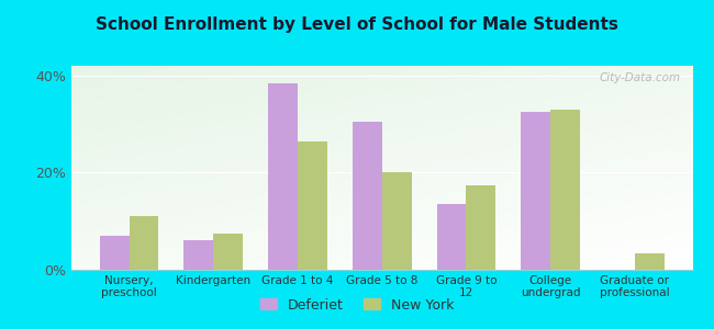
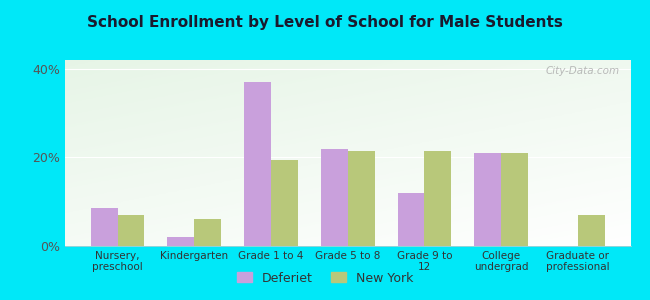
Deferiet/Nursery, preschool: 7.0% -> 8.5%
New York/Nursery, preschool: 11.0% -> 7.0%
Deferiet/Kindergarten: 6.0% -> 2.0%
New York/Kindergarten: 7.5% -> 6.0%
Deferiet/Grade 1 to 4: 38.5% -> 37.0%
New York/Grade 1 to 4: 26.5% -> 19.5%
Deferiet/Grade 5 to 8: 30.5% -> 22.0%
New York/Grade 5 to 8: 20.0% -> 21.5%
Deferiet/Grade 9 to 12: 13.5% -> 12.0%
New York/Grade 9 to 12: 17.5% -> 21.5%
Deferiet/College undergrad: 32.5% -> 21.0%
New York/College undergrad: 33.0% -> 21.0%
New York/Graduate or professional: 3.5% -> 7.0%
